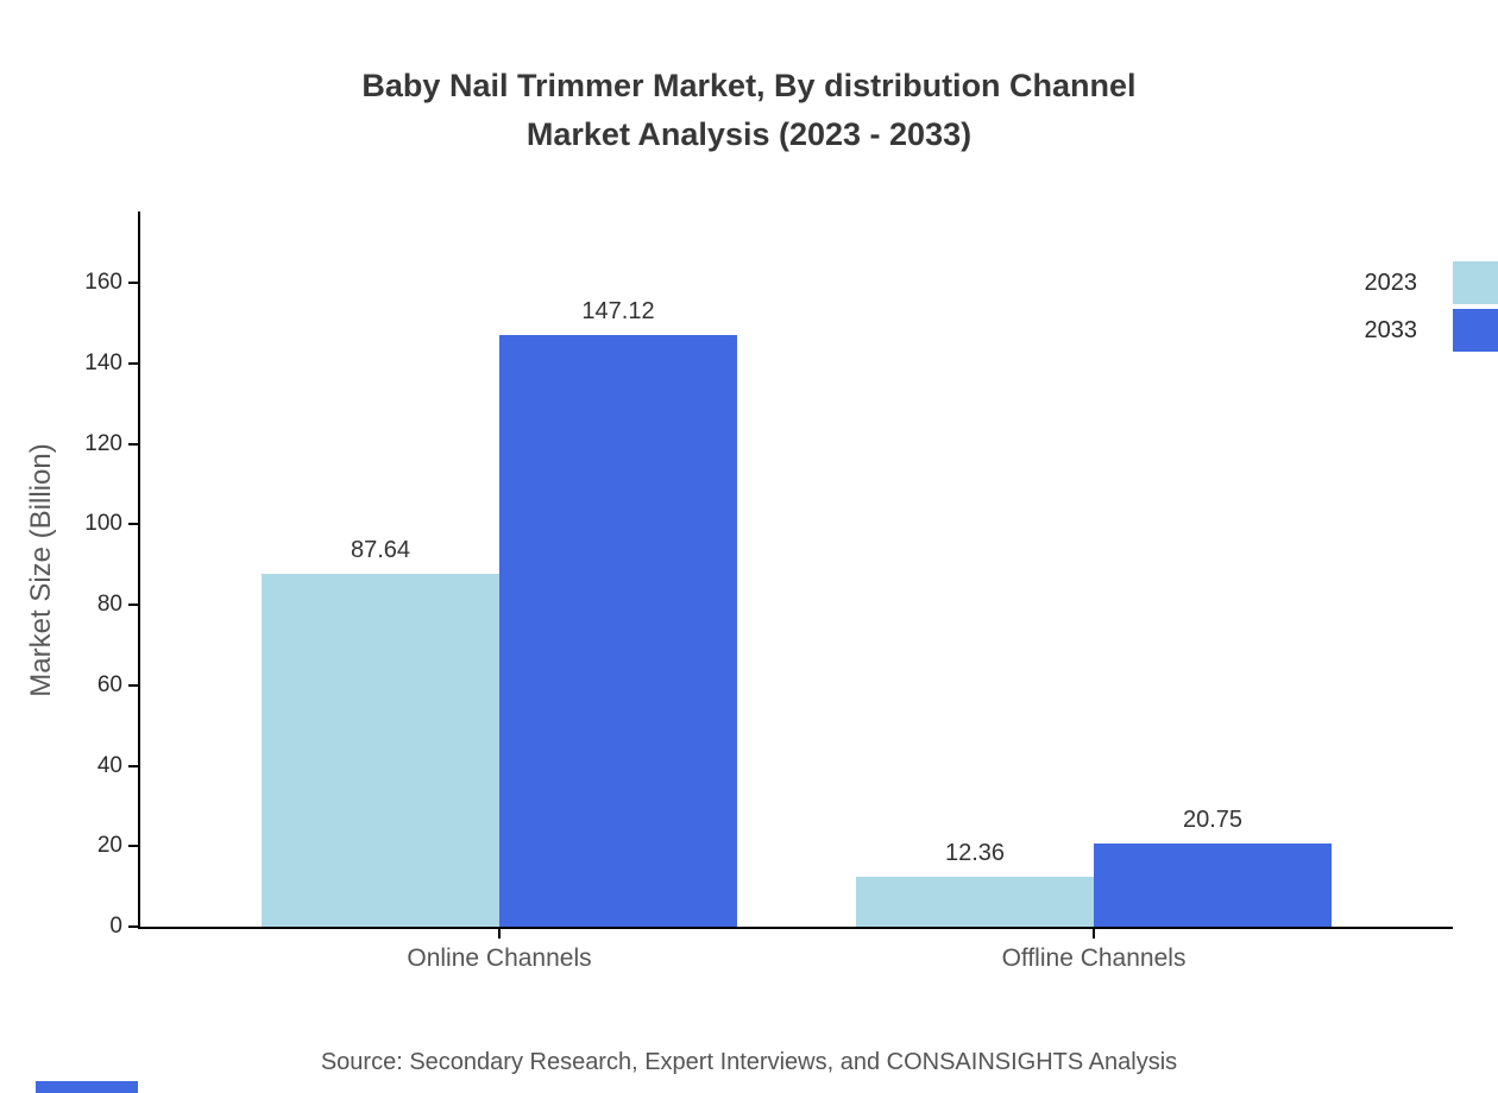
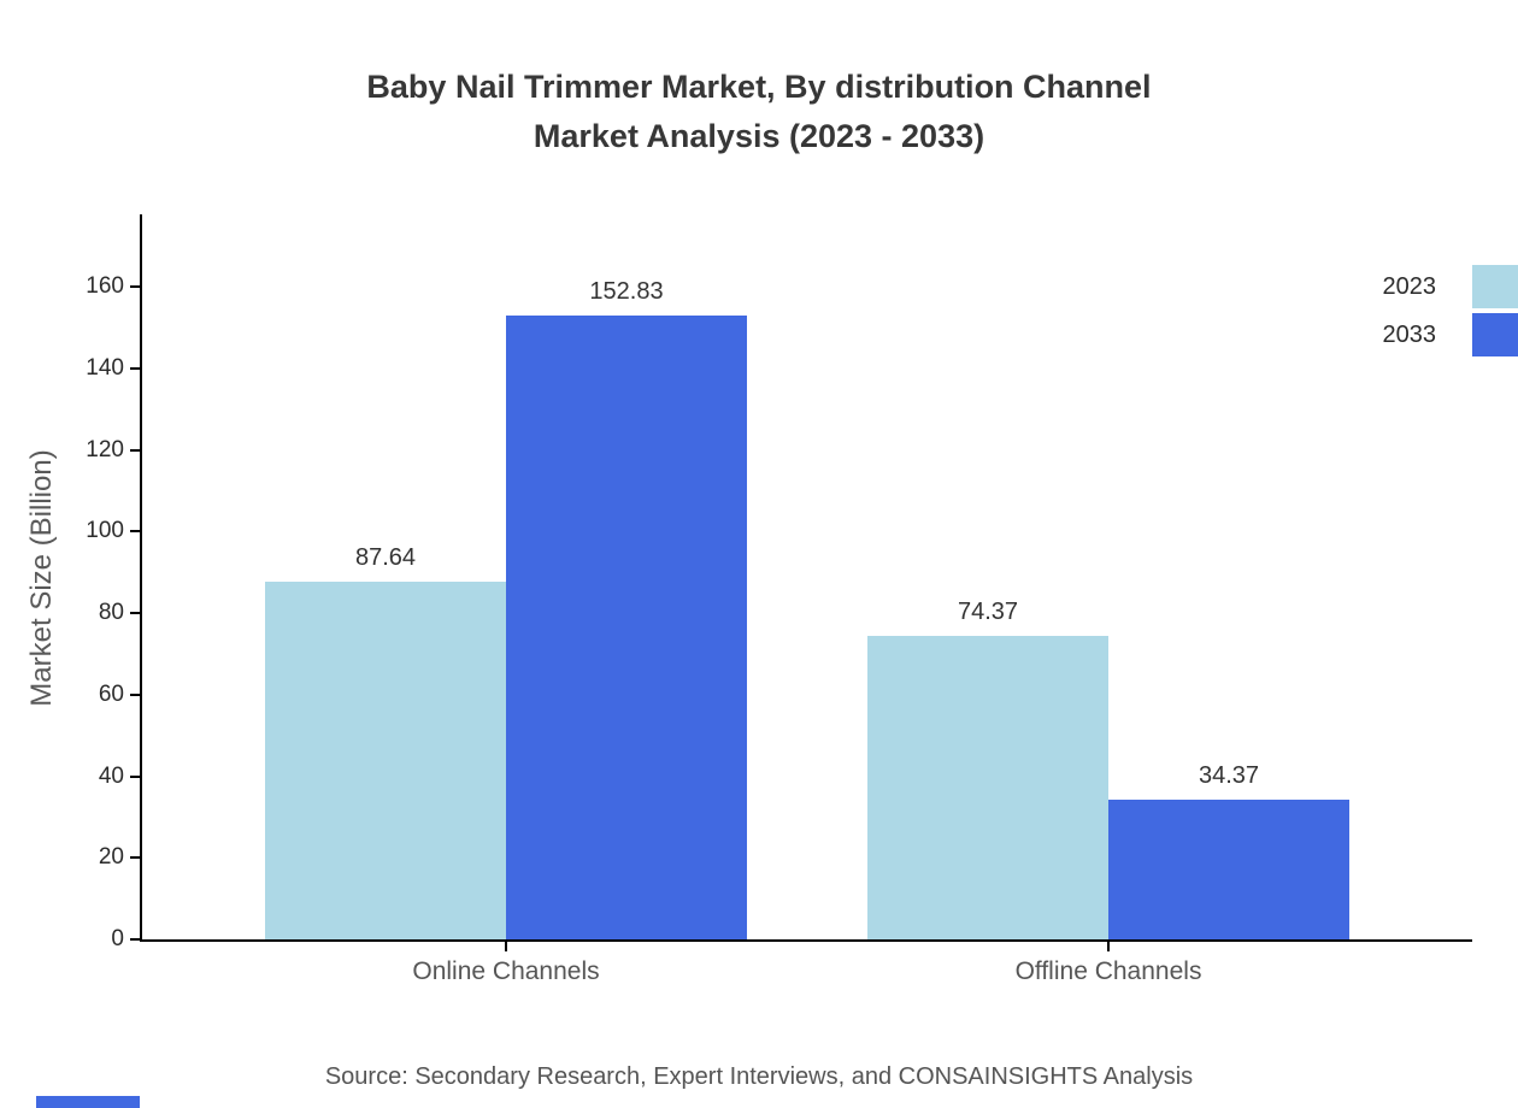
2033/Online Channels: 147.12 -> 152.83
2023/Offline Channels: 12.36 -> 74.37
2033/Offline Channels: 20.75 -> 34.37
